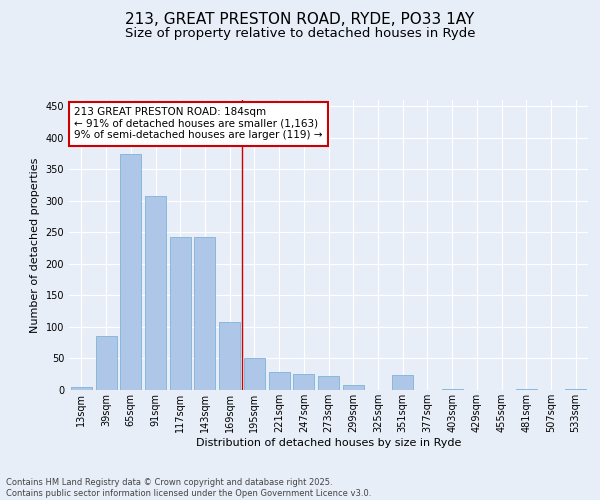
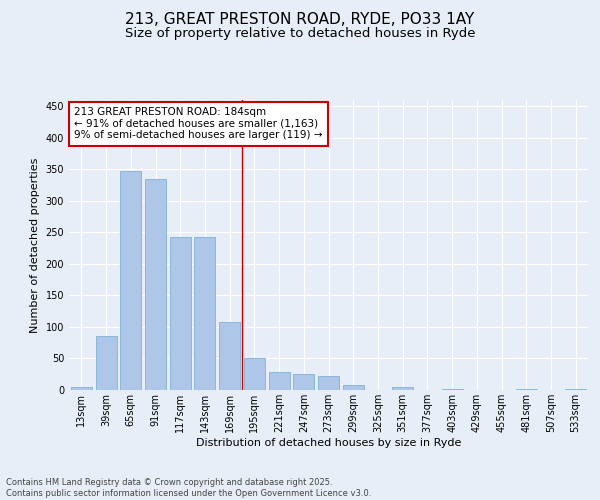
65sqm: 374 -> 348
91sqm: 308 -> 335
351sqm: 24 -> 5
